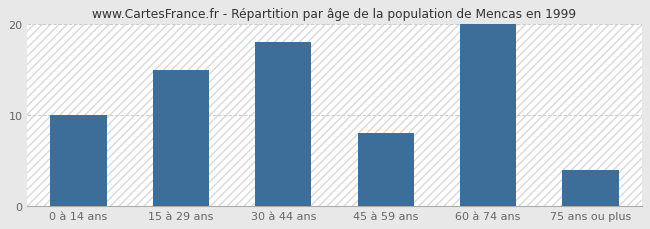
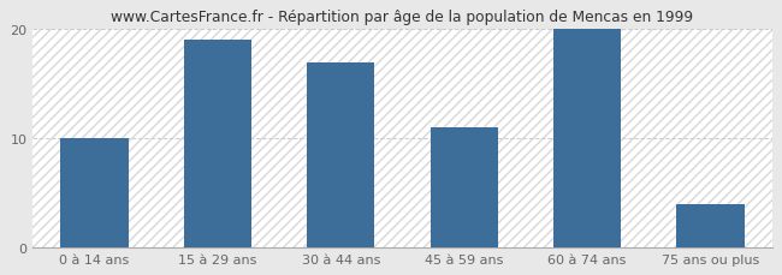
15 à 29 ans: 15 -> 19
30 à 44 ans: 18 -> 17
45 à 59 ans: 8 -> 11
